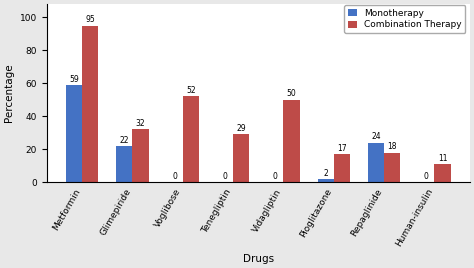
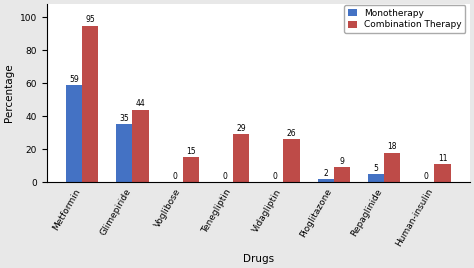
Monotherapy/Glimepiride: 22 -> 35
Combination Therapy/Glimepiride: 32 -> 44
Combination Therapy/Voglibose: 52 -> 15
Combination Therapy/Vidagliptin: 50 -> 26
Combination Therapy/Pioglitazone: 17 -> 9
Monotherapy/Repaglinide: 24 -> 5
